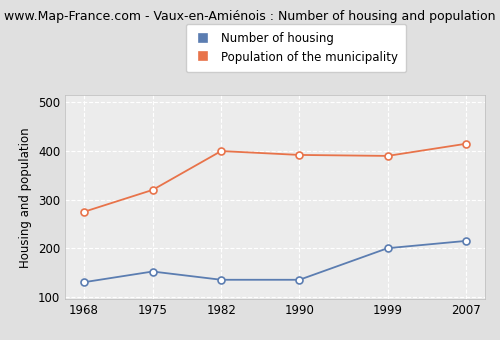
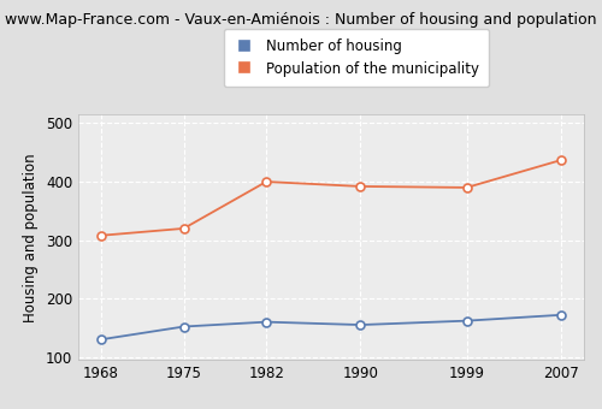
Population of the municipality/1968: 275 -> 308
Number of housing/1982: 135 -> 160
Number of housing/1990: 135 -> 155
Number of housing/1999: 200 -> 162
Number of housing/2007: 215 -> 172
Population of the municipality/2007: 415 -> 437
